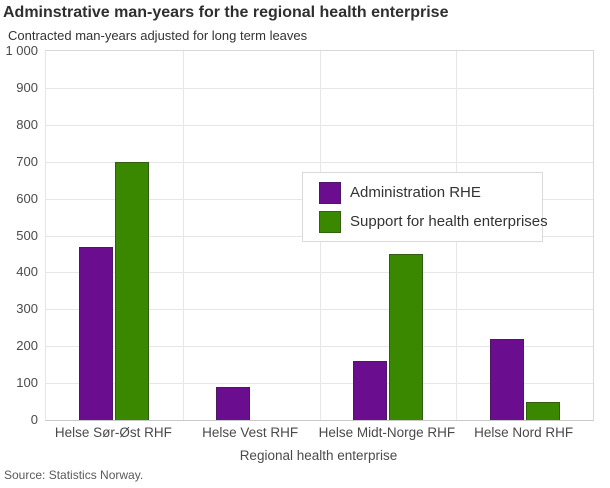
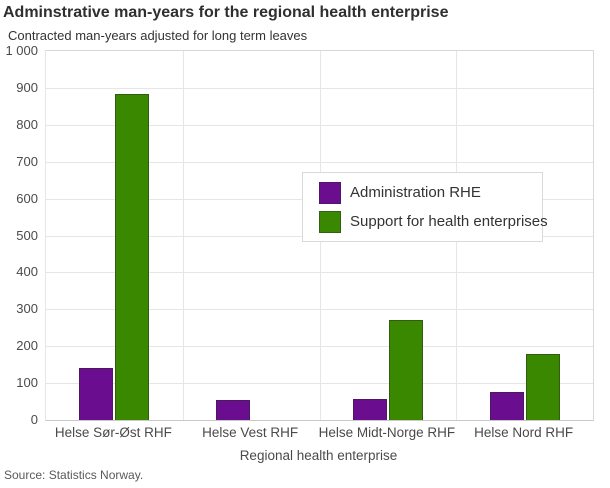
Administration RHE/Helse Sør-Øst RHF: 470 -> 140
Support for health enterprises/Helse Sør-Øst RHF: 700 -> 880
Administration RHE/Helse Vest RHF: 90 -> 50
Administration RHE/Helse Midt-Norge RHF: 160 -> 60
Support for health enterprises/Helse Midt-Norge RHF: 450 -> 270
Administration RHE/Helse Nord RHF: 220 -> 80
Support for health enterprises/Helse Nord RHF: 50 -> 180
